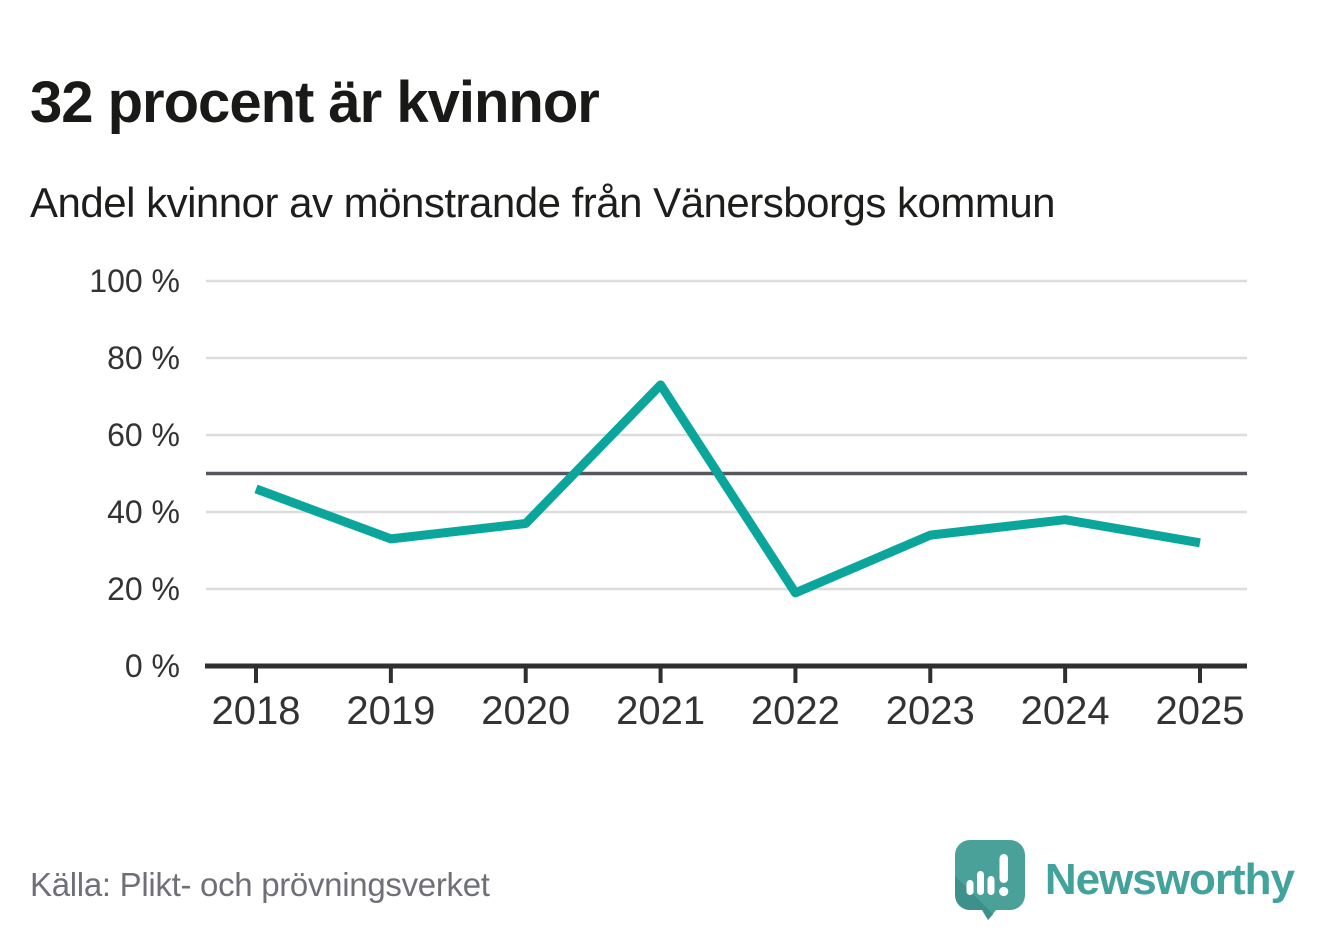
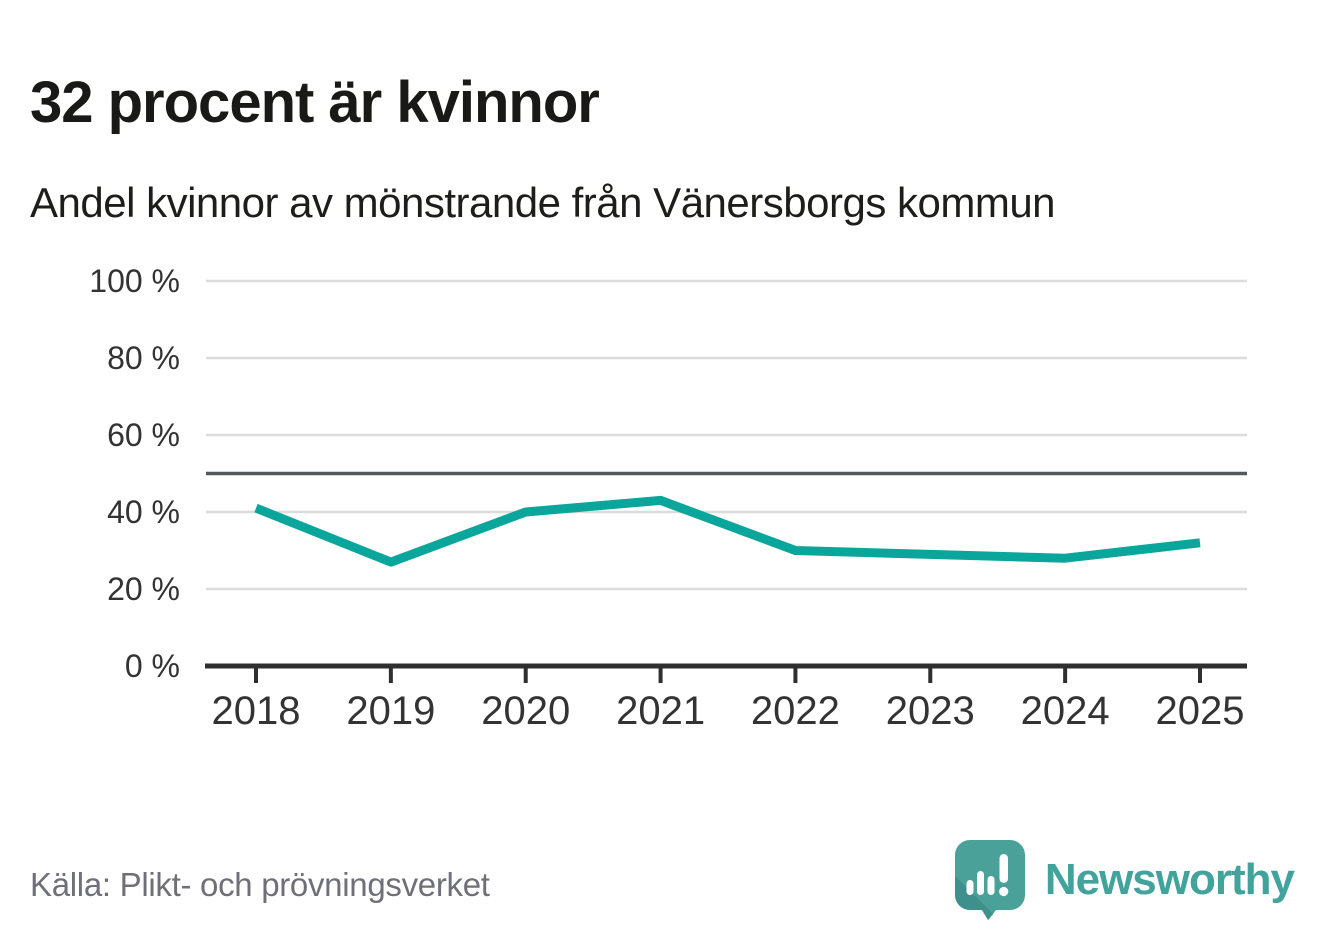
2018: 46% -> 41%
2019: 33% -> 27%
2020: 37% -> 40%
2021: 73% -> 43%
2022: 19% -> 30%
2023: 34% -> 29%
2024: 38% -> 28%
